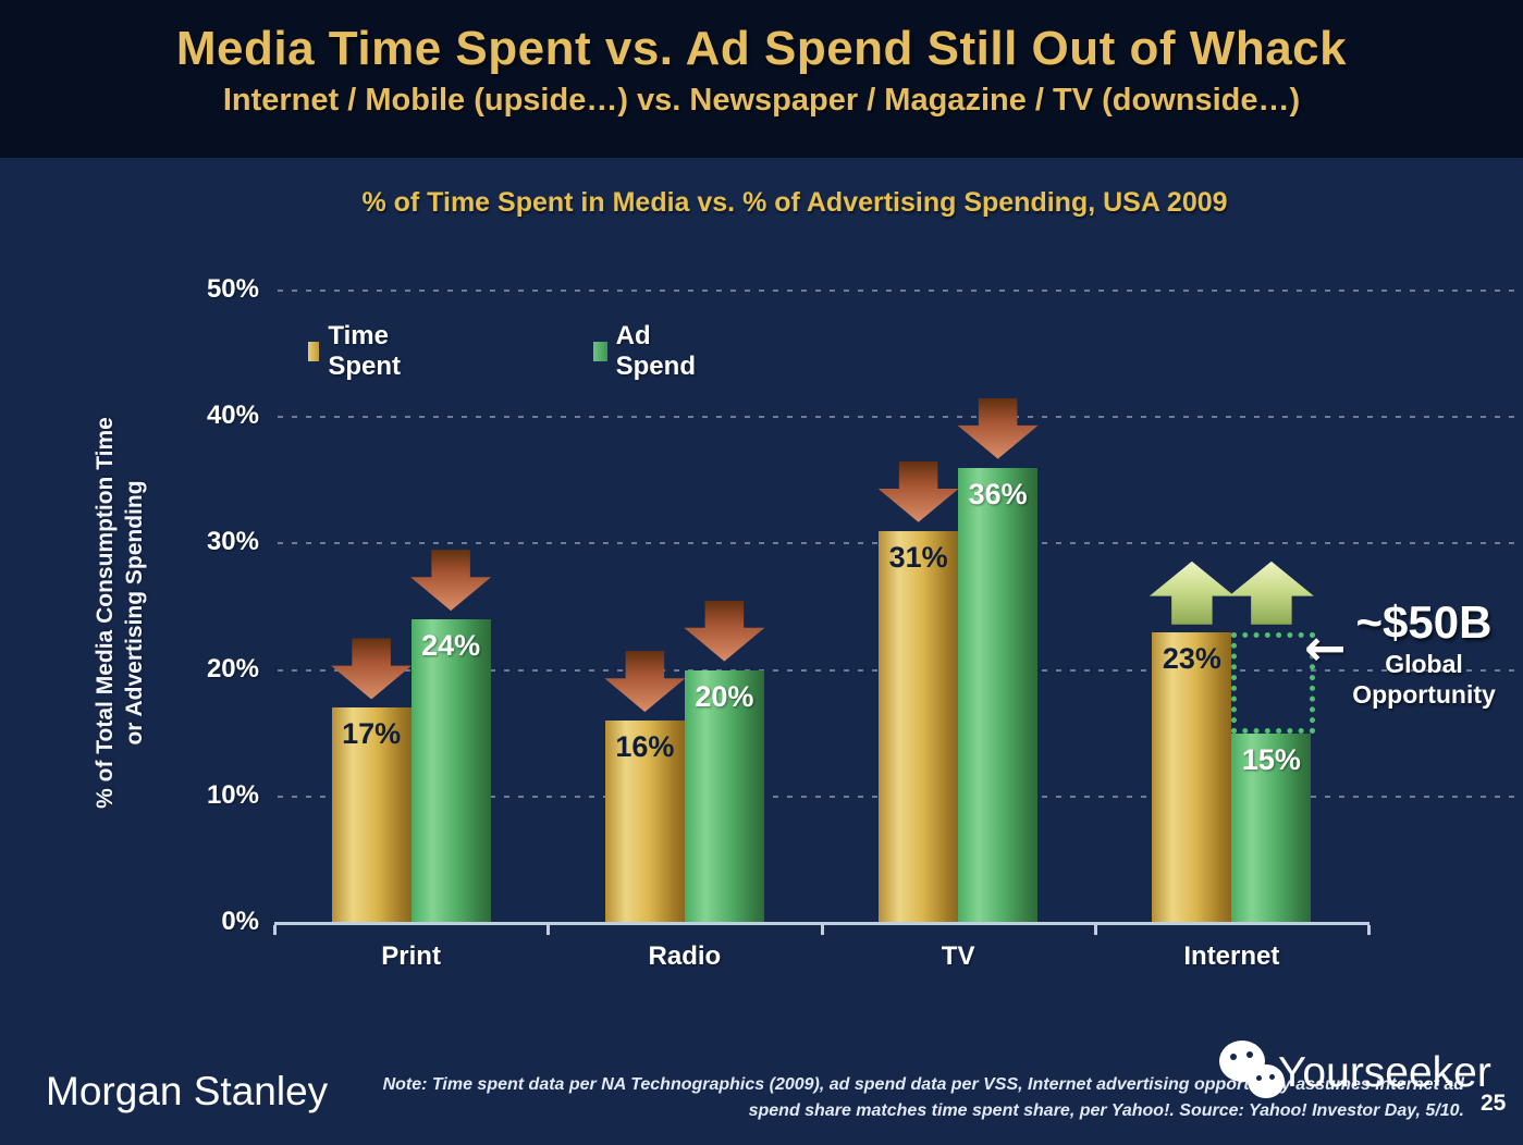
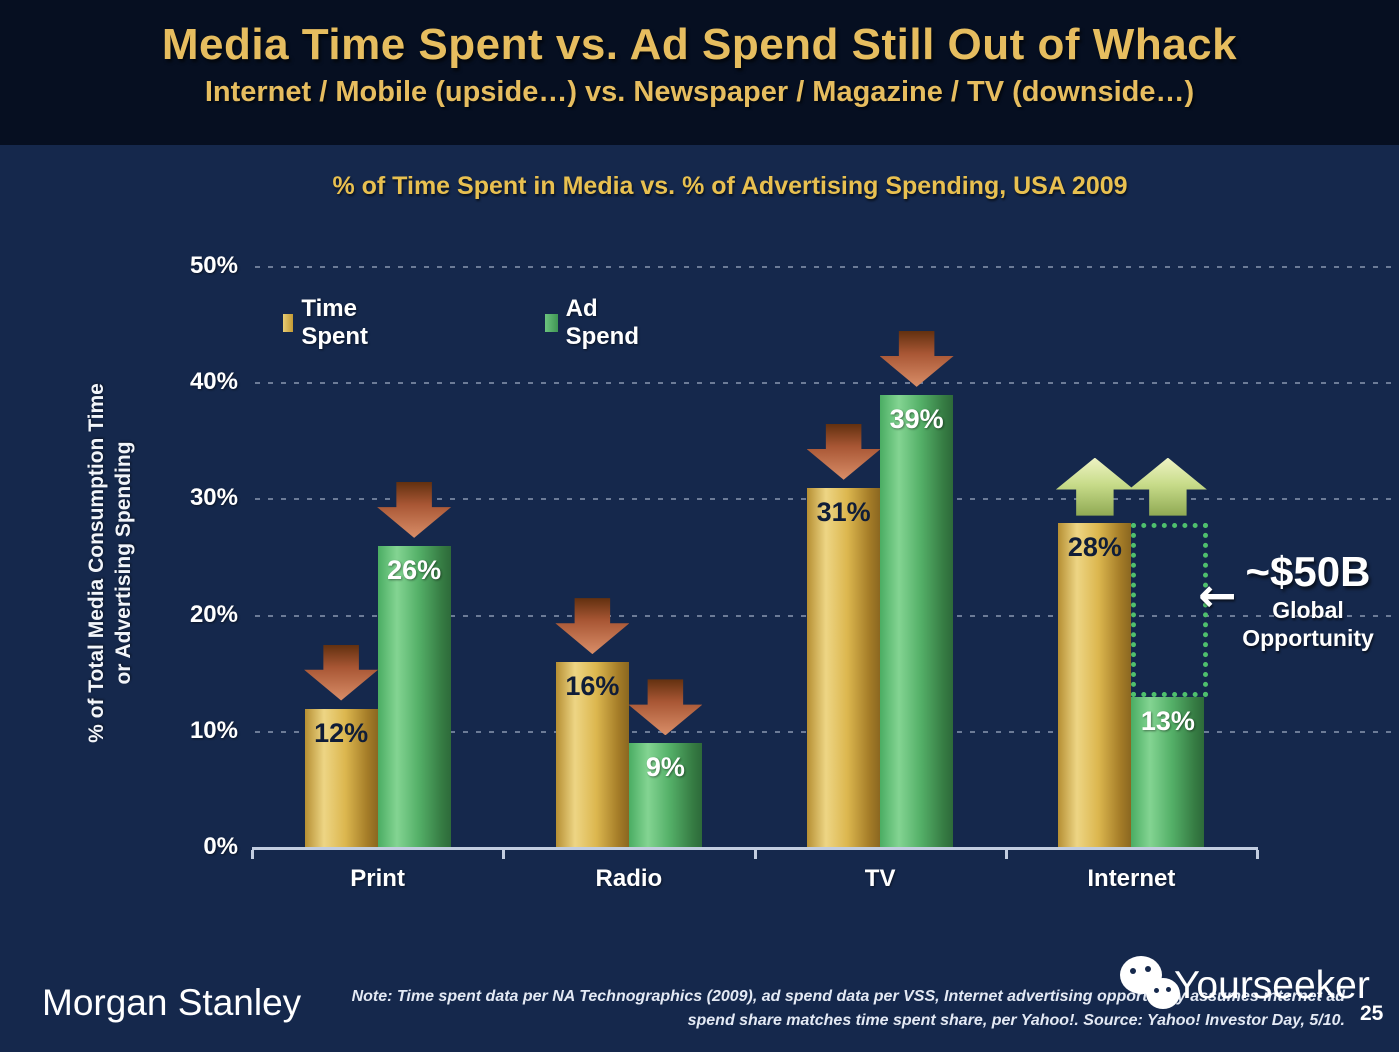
Time Spent/Print: 17% -> 12%
Ad Spend/Print: 24% -> 26%
Ad Spend/Radio: 20% -> 9%
Ad Spend/TV: 36% -> 39%
Time Spent/Internet: 23% -> 28%
Ad Spend/Internet: 15% -> 13%
